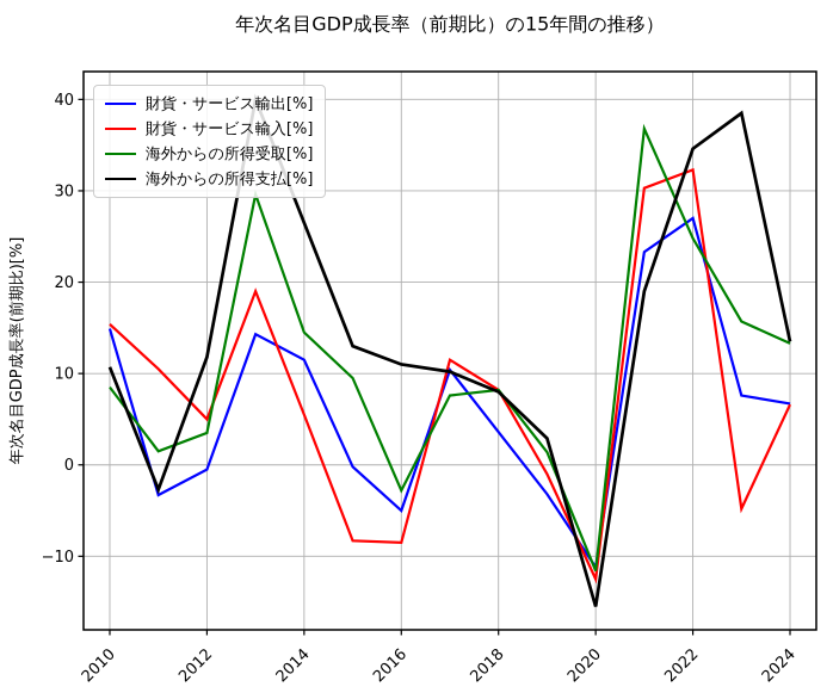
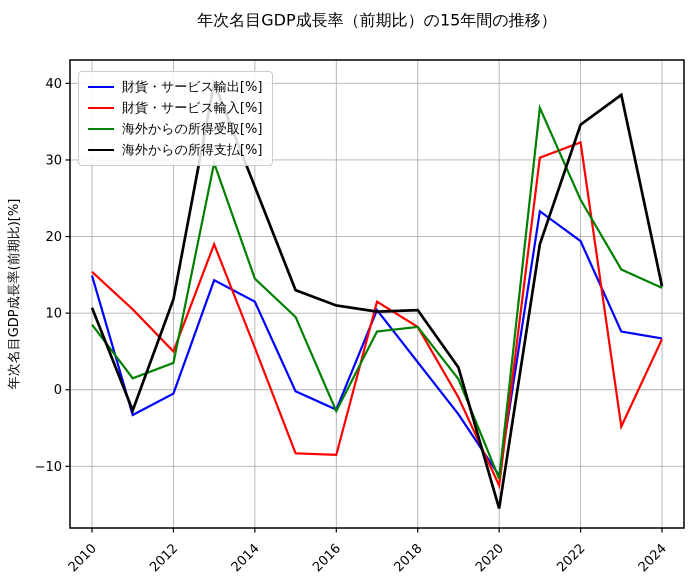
財貨・サービス輸出[%]/2016: -5 -> -3
海外からの所得支払[%]/2018: 8 -> 10
財貨・サービス輸出[%]/2022: 27 -> 19
